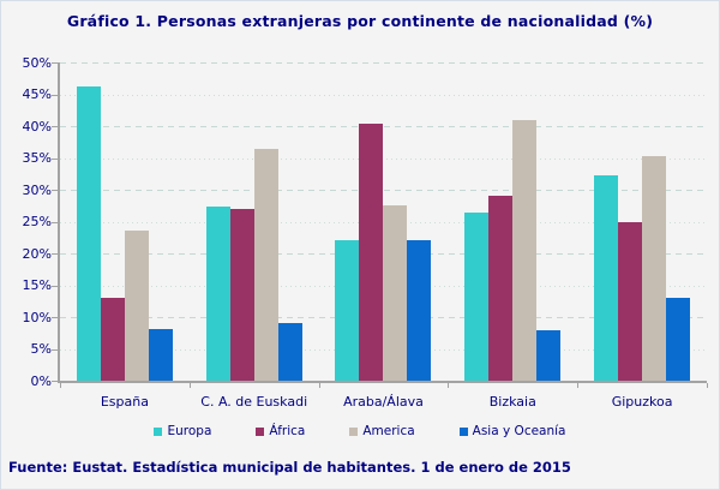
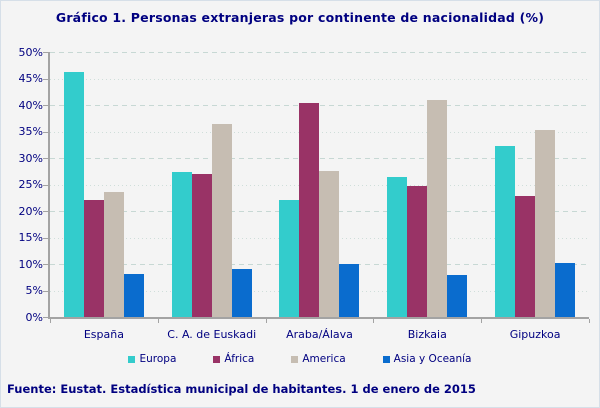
África/España: 13% -> 22%
Asia y Oceanía/Araba/Álava: 22% -> 10%
África/Bizkaia: 29% -> 25%
África/Gipuzkoa: 25% -> 23%
Asia y Oceanía/Gipuzkoa: 13% -> 10%
